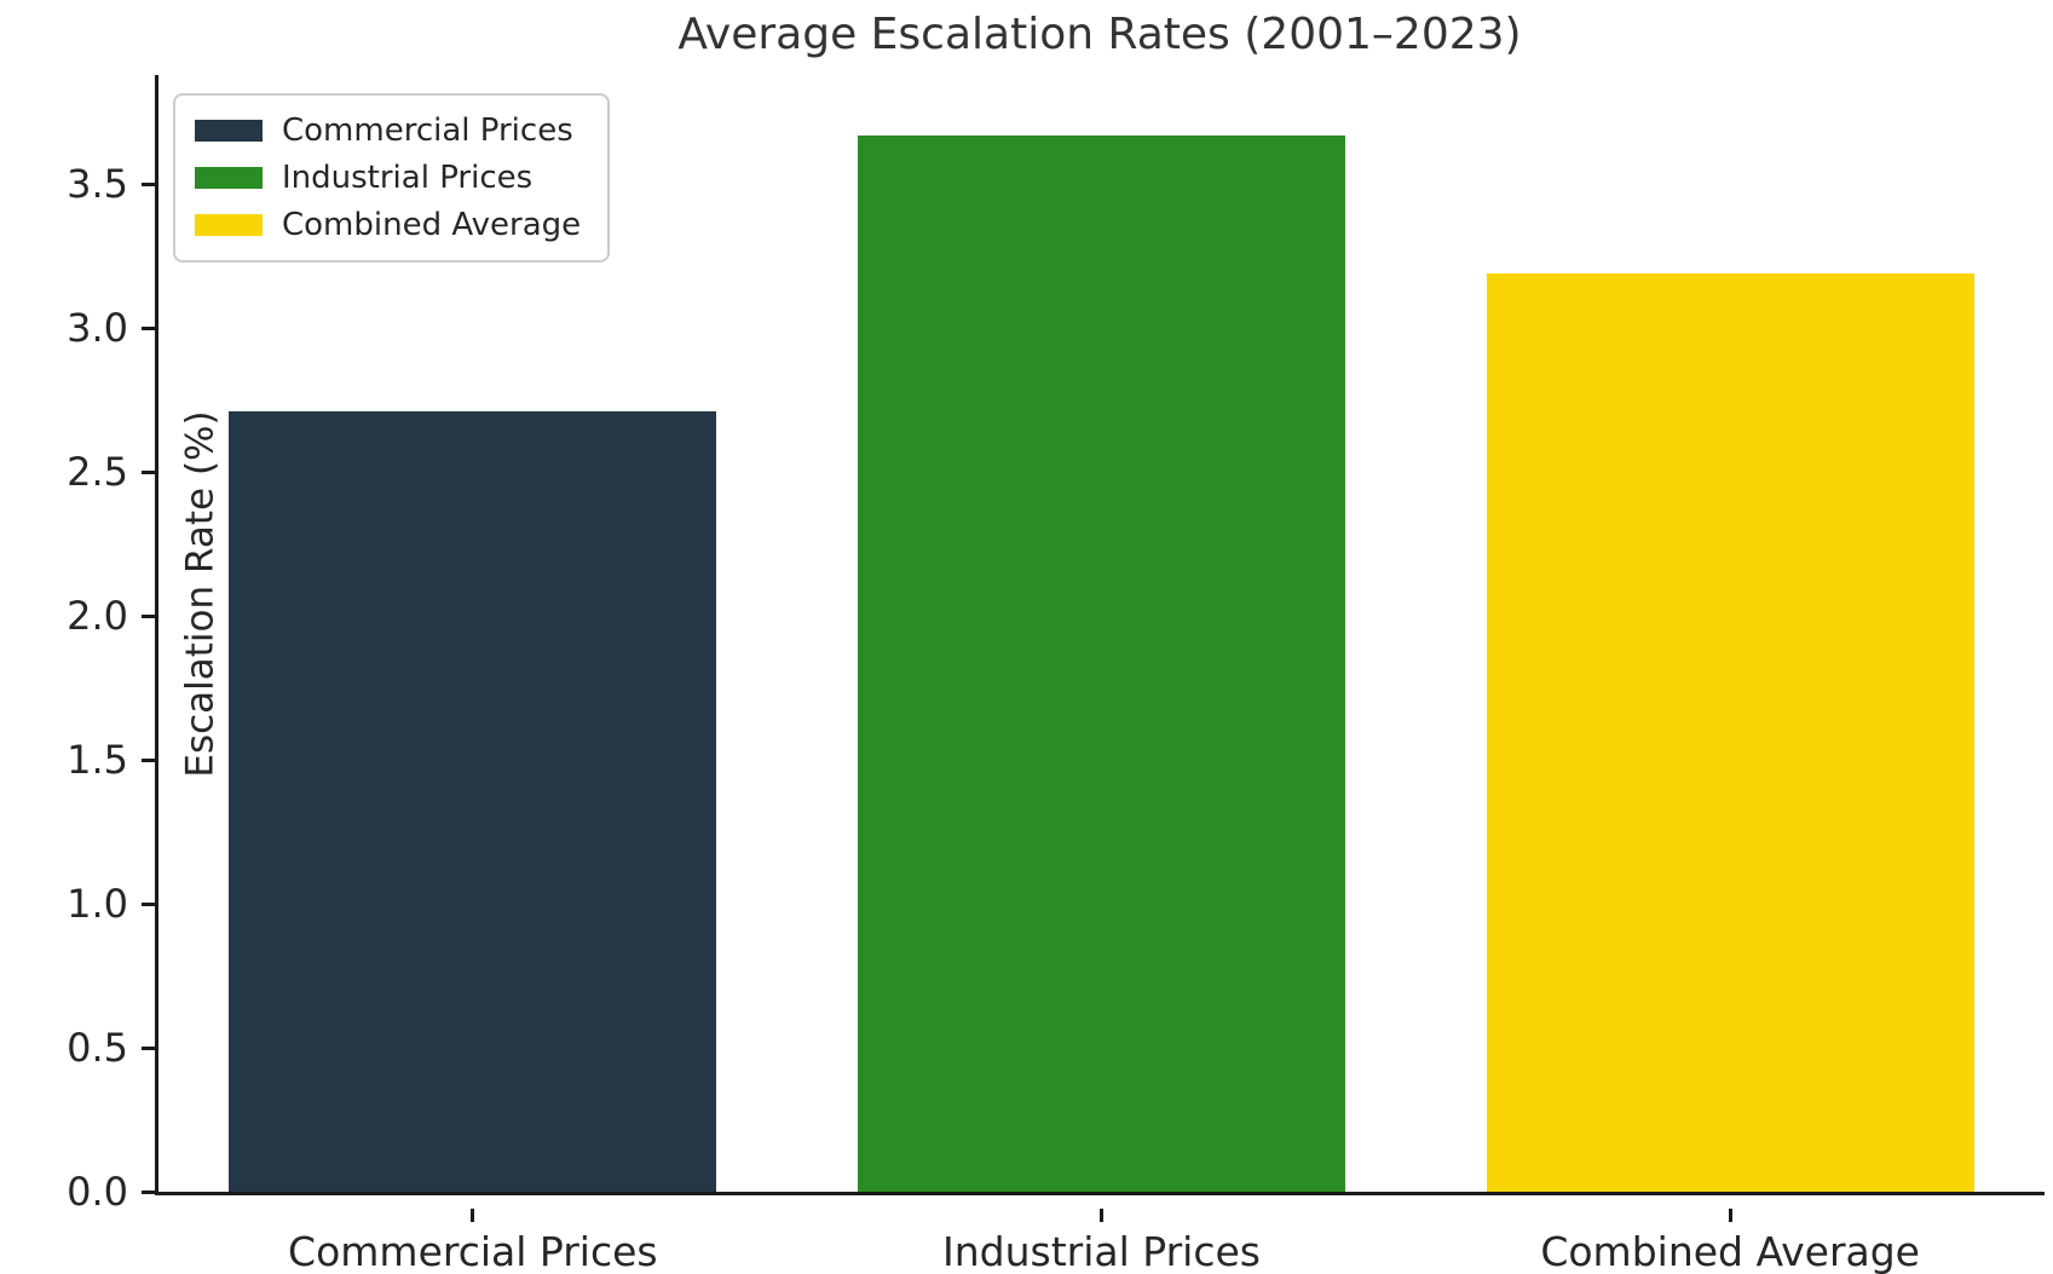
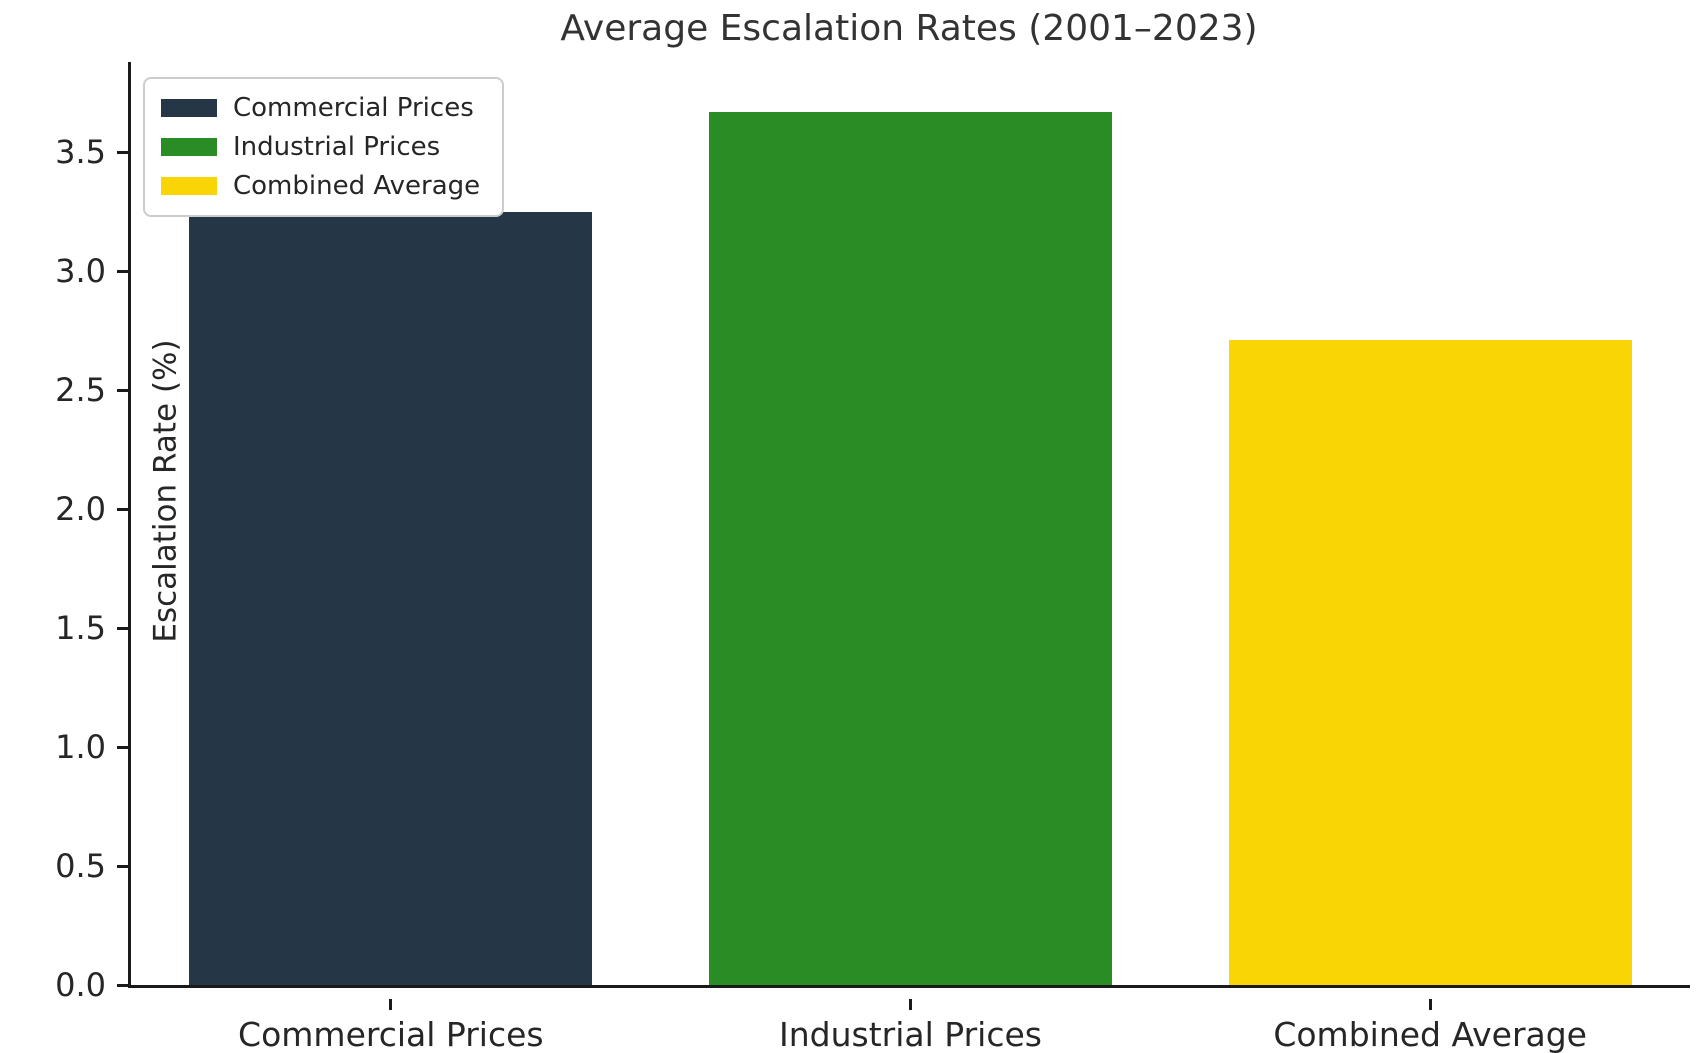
Commercial Prices: 2.71 -> 3.25
Combined Average: 3.19 -> 2.71
